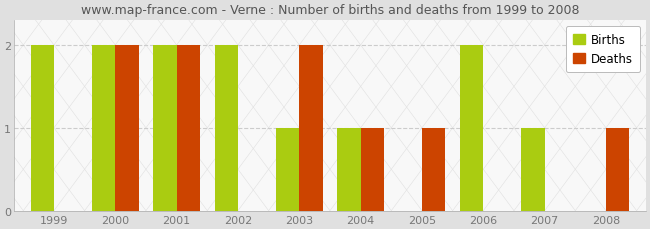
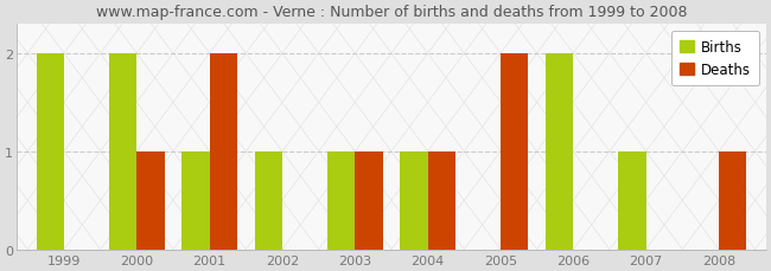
Deaths/2000: 2 -> 1
Births/2001: 2 -> 1
Births/2002: 2 -> 1
Deaths/2003: 2 -> 1
Deaths/2005: 1 -> 2
